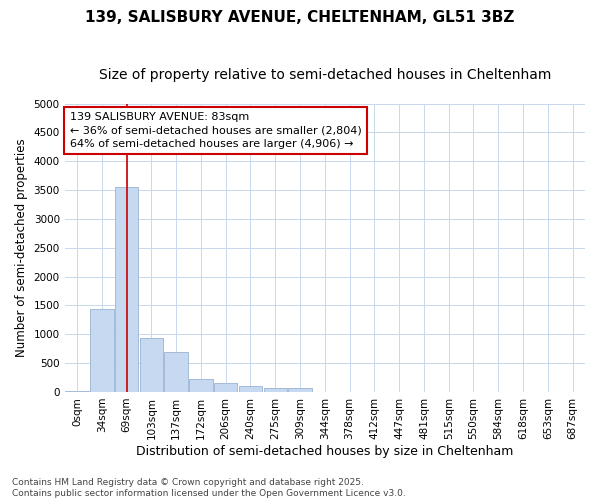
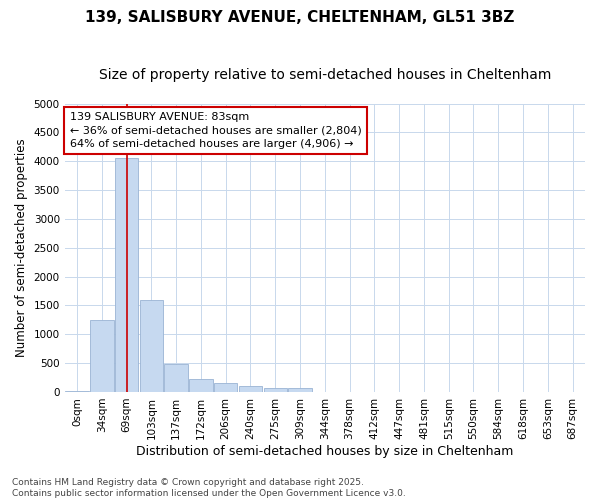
34sqm: 1440 -> 1250
69sqm: 3560 -> 4050
103sqm: 940 -> 1600
137sqm: 700 -> 490
